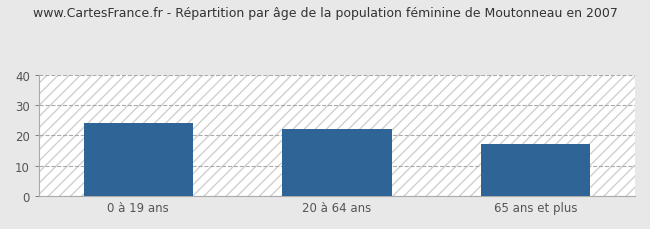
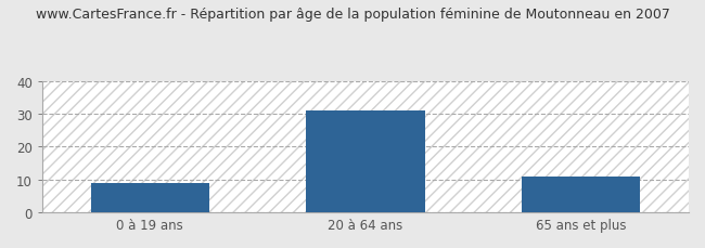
0 à 19 ans: 24 -> 9
20 à 64 ans: 22 -> 31
65 ans et plus: 17 -> 11
